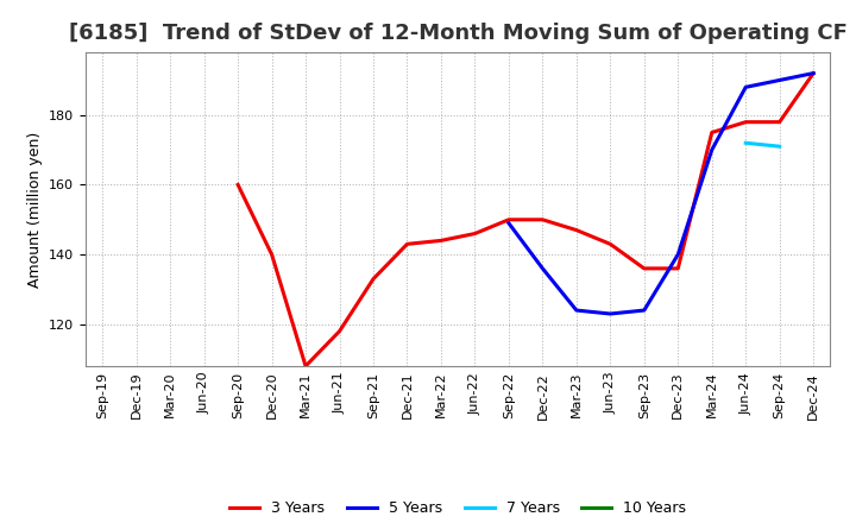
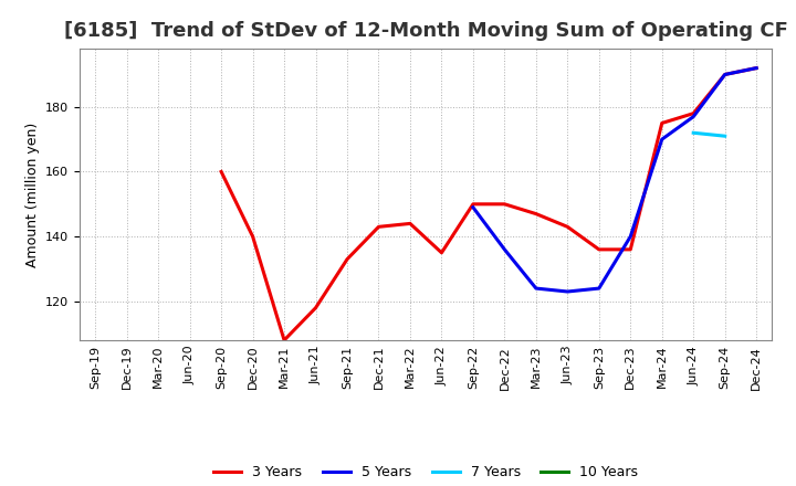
3 Years/Jun-22: 146 -> 135
5 Years/Jun-24: 188 -> 177
3 Years/Sep-24: 178 -> 190
